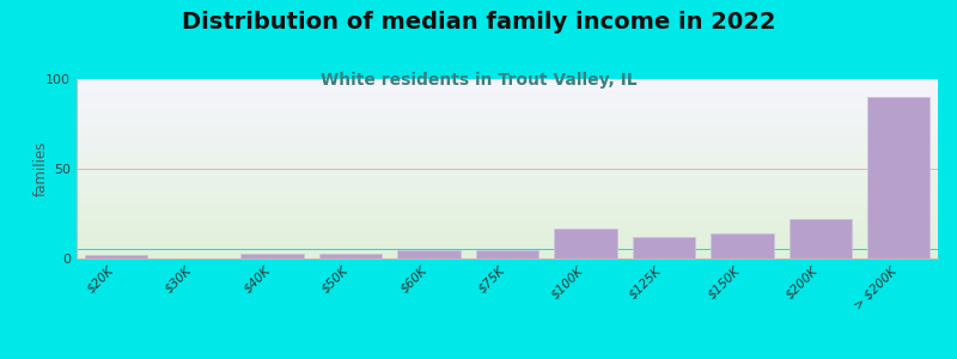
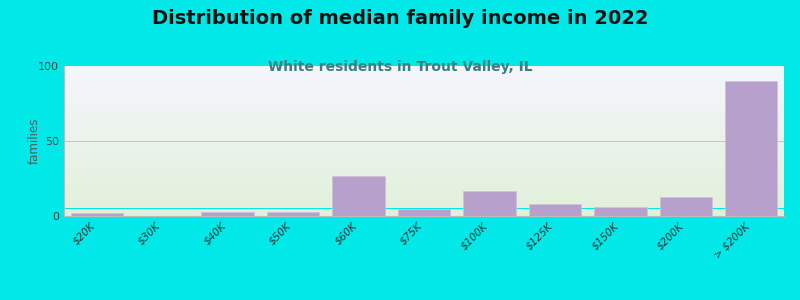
$60K: 5 -> 27
$125K: 12 -> 8
$150K: 14 -> 6
$200K: 22 -> 13
